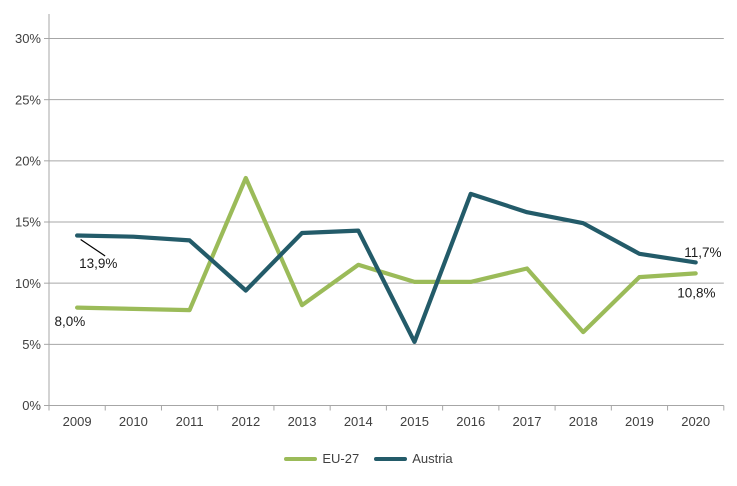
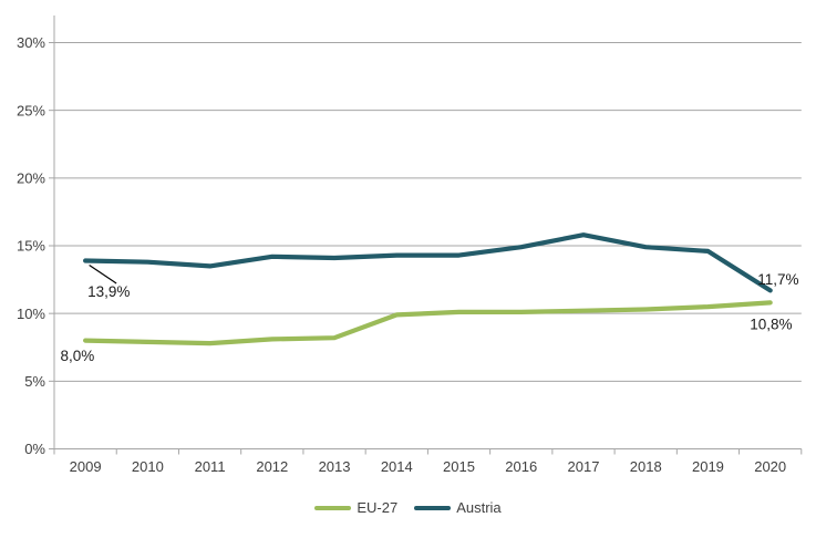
EU-27/2012: 18.6% -> 8.1%
Austria/2012: 9.4% -> 14.2%
EU-27/2014: 11.5% -> 9.9%
Austria/2015: 5.2% -> 14.3%
Austria/2016: 17.3% -> 14.9%
EU-27/2017: 11.2% -> 10.2%
EU-27/2018: 6.0% -> 10.3%
Austria/2019: 12.4% -> 14.6%
